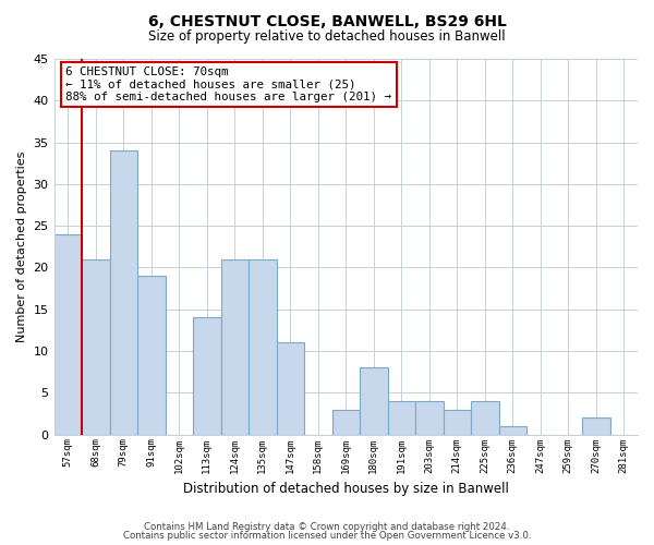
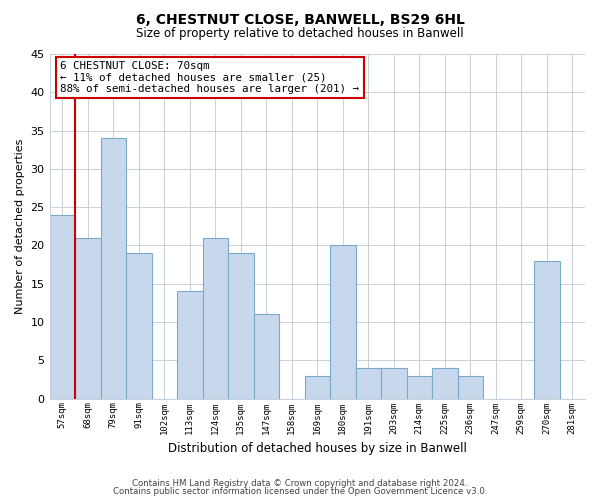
135sqm: 21 -> 19
180sqm: 8 -> 20
236sqm: 1 -> 3
270sqm: 2 -> 18
